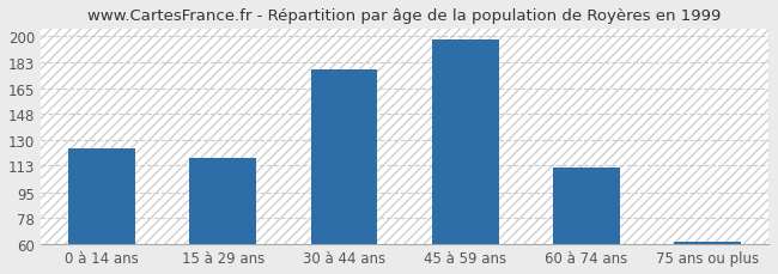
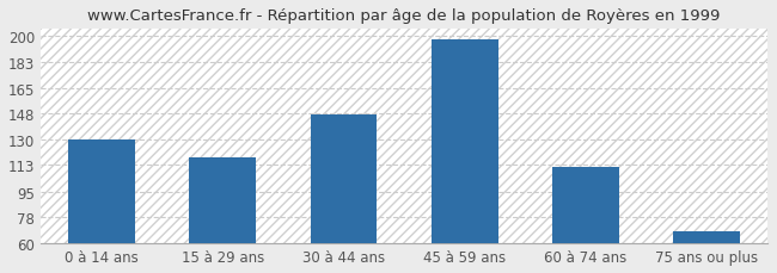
0 à 14 ans: 125 -> 130
30 à 44 ans: 178 -> 147
75 ans ou plus: 62 -> 68
